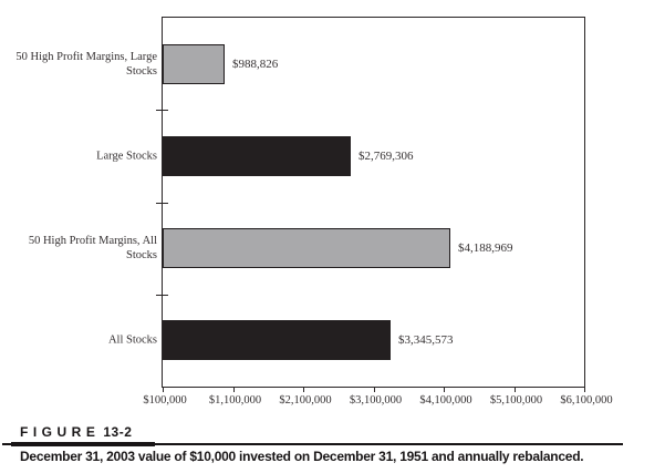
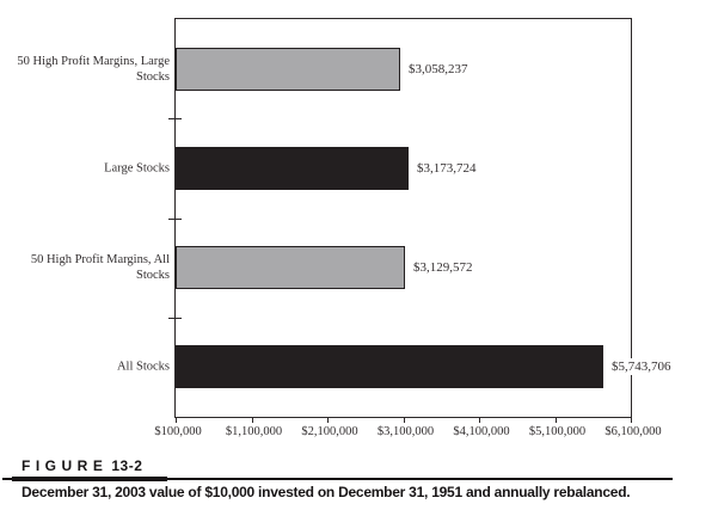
50 High Profit Margins, Large Stocks: $988,826 -> $3,058,237
Large Stocks: $2,769,306 -> $3,173,724
50 High Profit Margins, All Stocks: $4,188,969 -> $3,129,572
All Stocks: $3,345,573 -> $5,743,706
